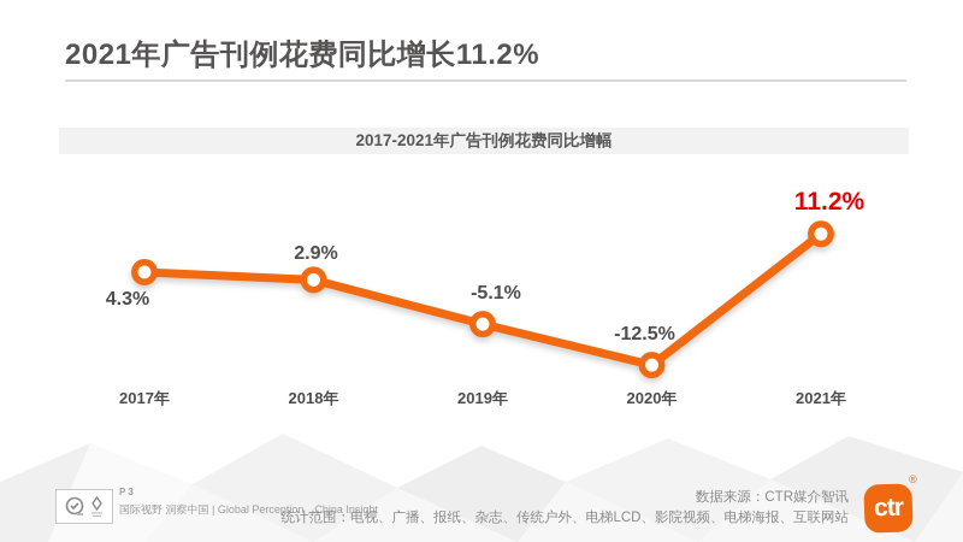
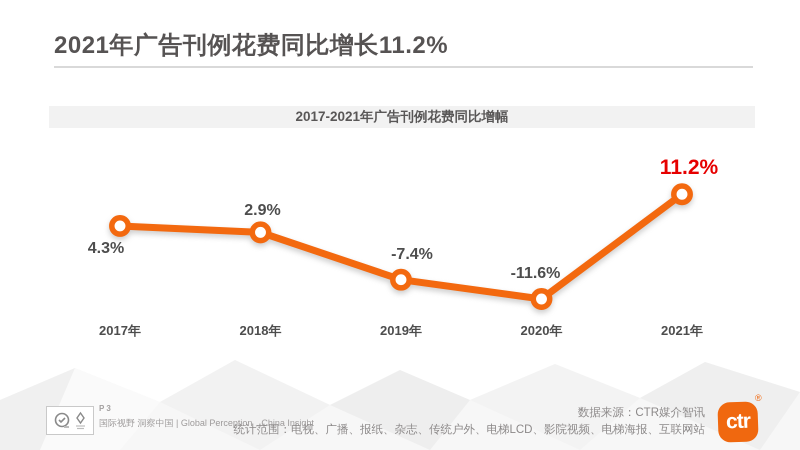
2019年: -5.1% -> -7.4%
2020年: -12.5% -> -11.6%
